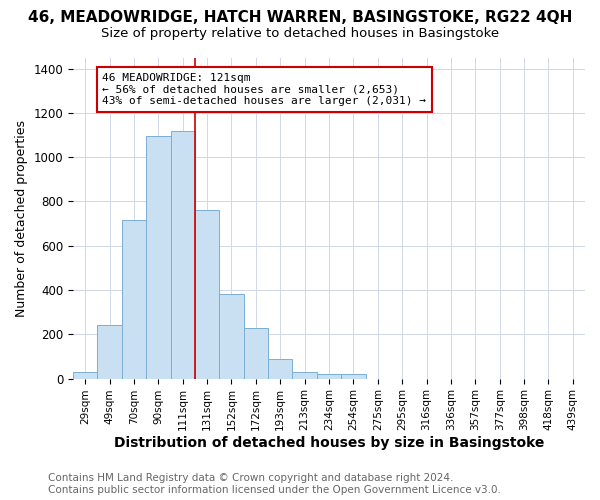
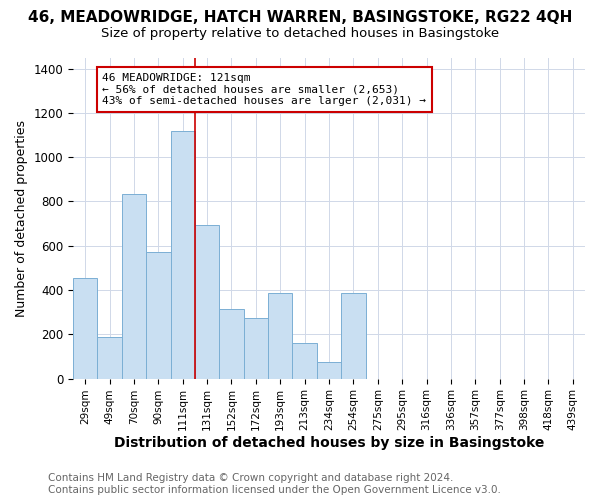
29sqm: 30 -> 455
49sqm: 240 -> 190
70sqm: 715 -> 835
90sqm: 1095 -> 570
131sqm: 760 -> 695
152sqm: 380 -> 315
172sqm: 230 -> 275
193sqm: 90 -> 385
213sqm: 30 -> 160
234sqm: 20 -> 75
254sqm: 20 -> 385
